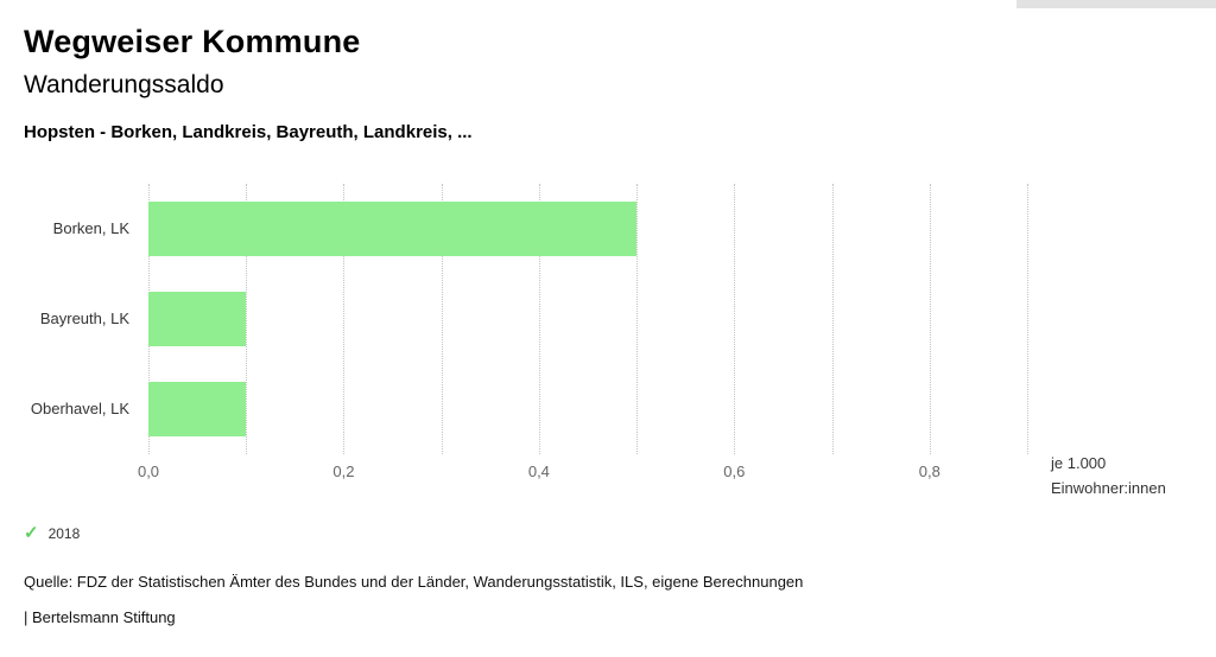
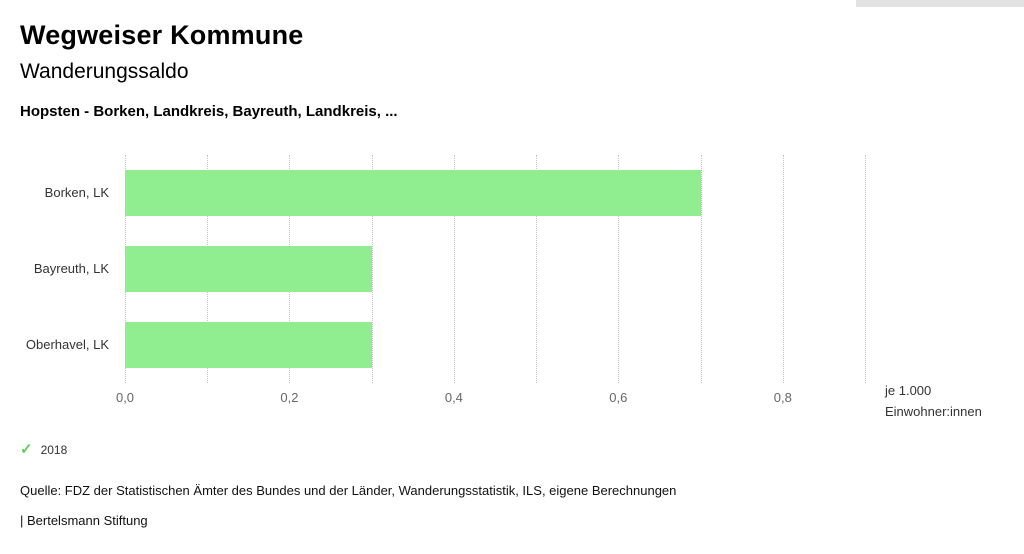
Borken, LK: 0,5 -> 0,7
Bayreuth, LK: 0,1 -> 0,3
Oberhavel, LK: 0,1 -> 0,3
